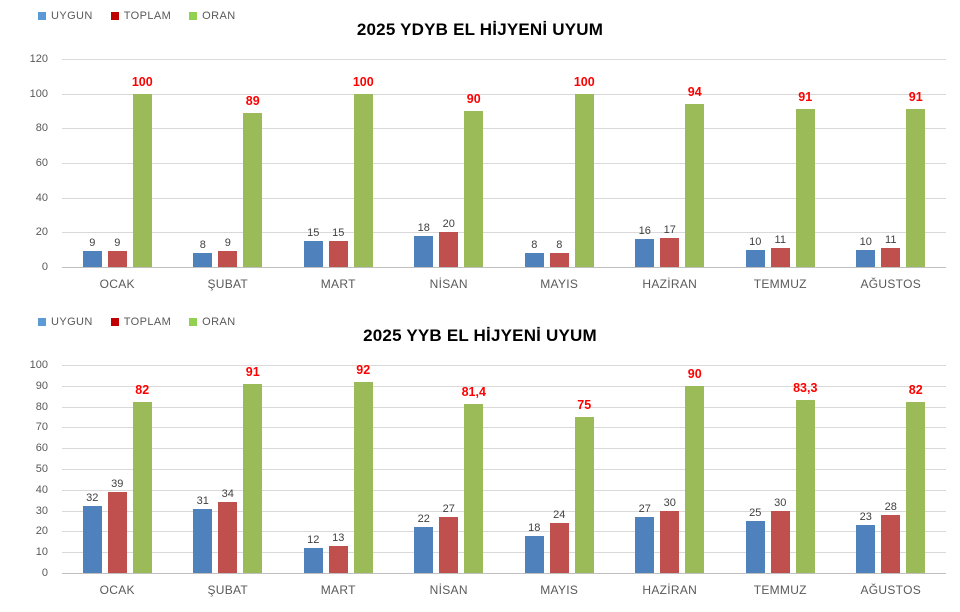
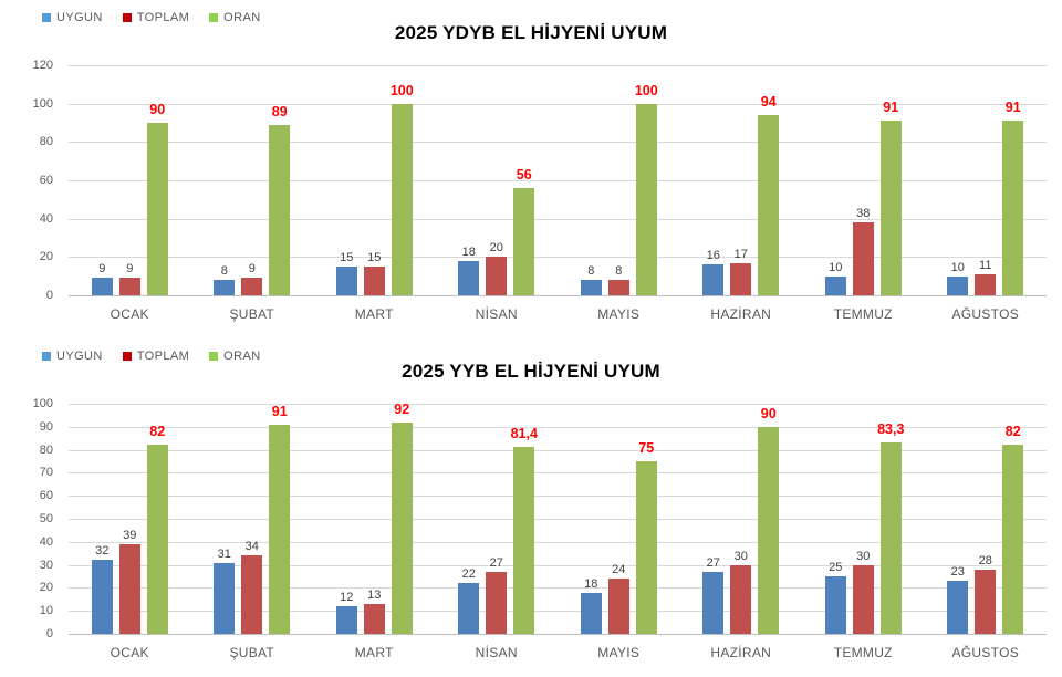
2025 YDYB EL HİJYENİ UYUM/ORAN/OCAK: 100 -> 90
2025 YDYB EL HİJYENİ UYUM/ORAN/NİSAN: 90 -> 56
2025 YDYB EL HİJYENİ UYUM/TOPLAM/TEMMUZ: 11 -> 38
